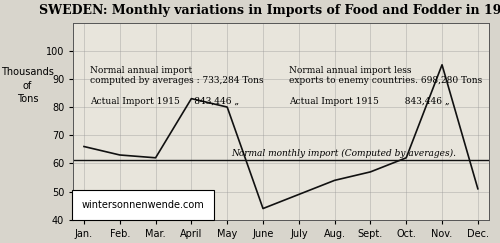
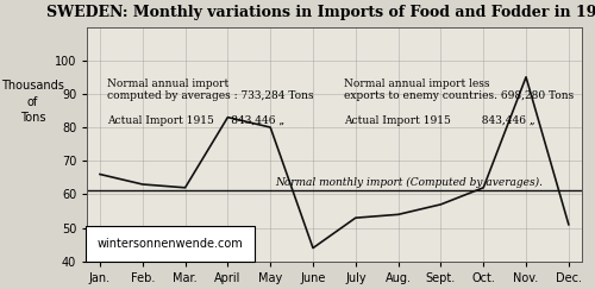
July: 49 -> 53
